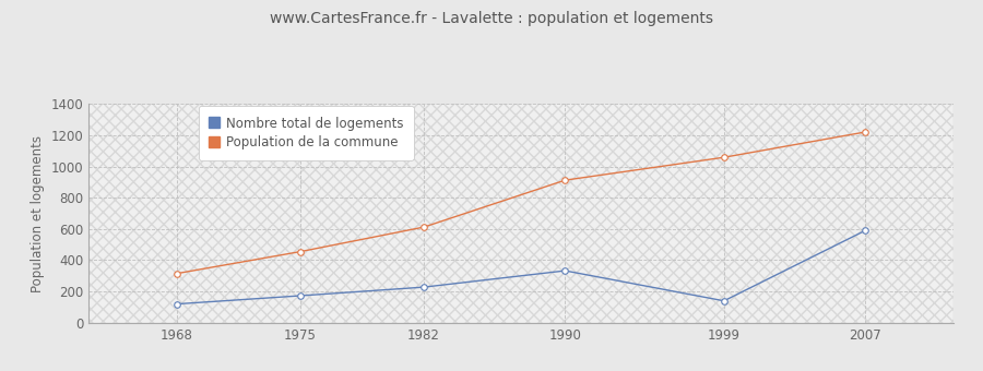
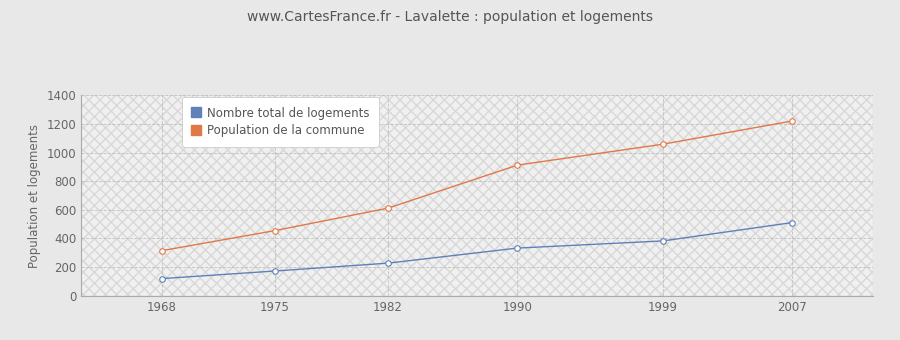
Nombre total de logements/1999: 140 -> 380
Nombre total de logements/2007: 590 -> 510
